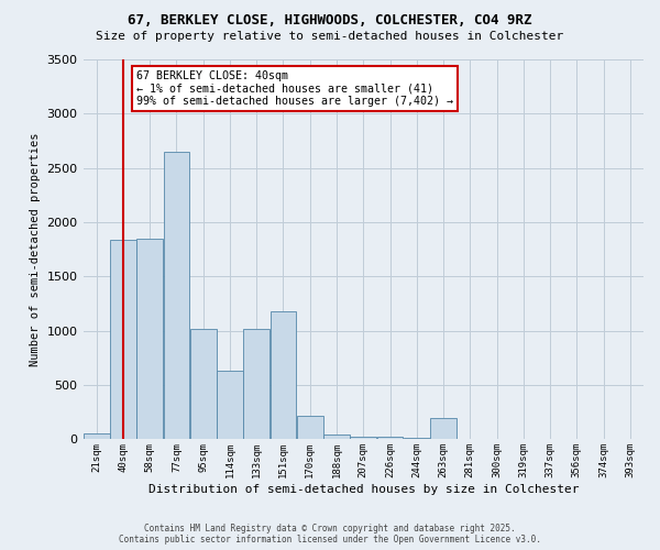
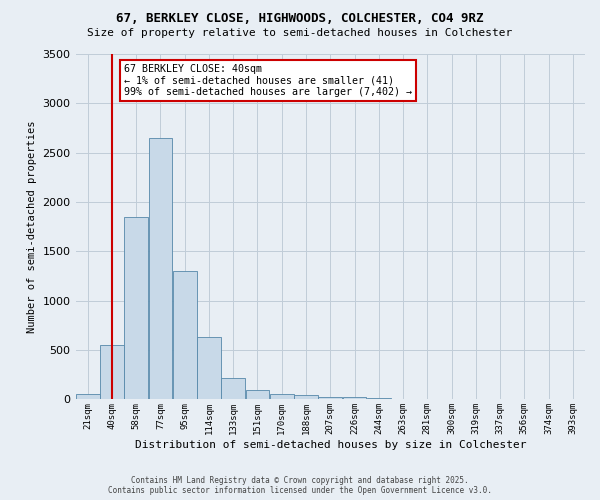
40sqm: 1840 -> 550
95sqm: 1020 -> 1300
133sqm: 1020 -> 220
151sqm: 1180 -> 100
170sqm: 220 -> 60
263sqm: 200 -> 0
